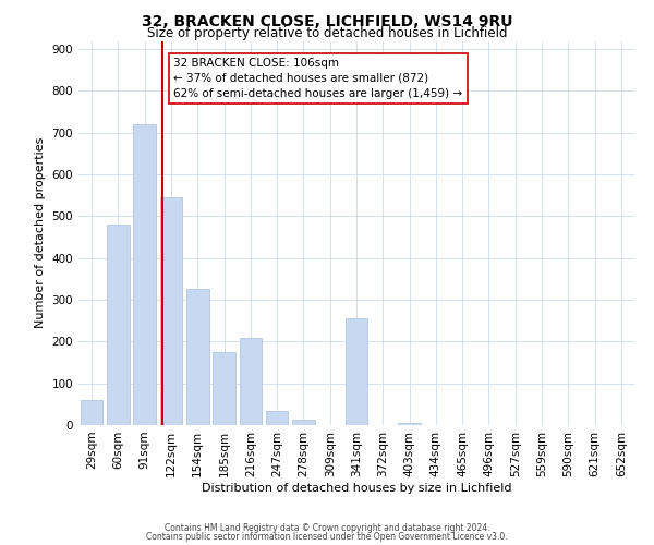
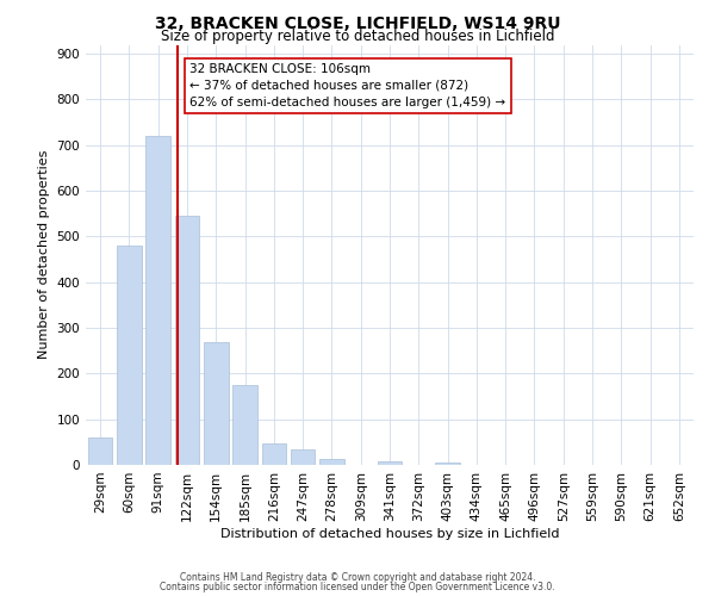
154sqm: 325 -> 270
216sqm: 210 -> 48
341sqm: 255 -> 8
